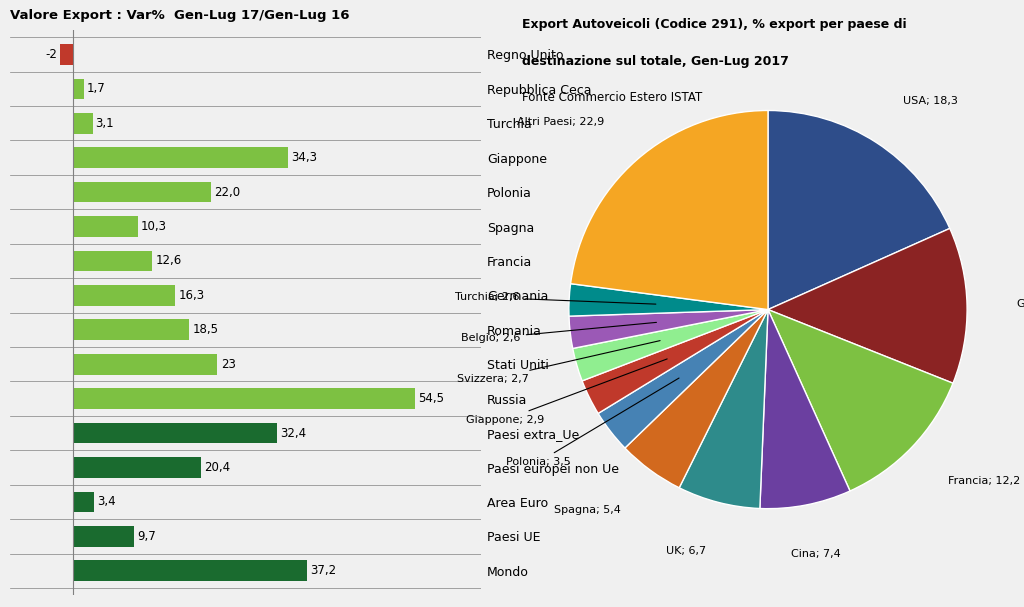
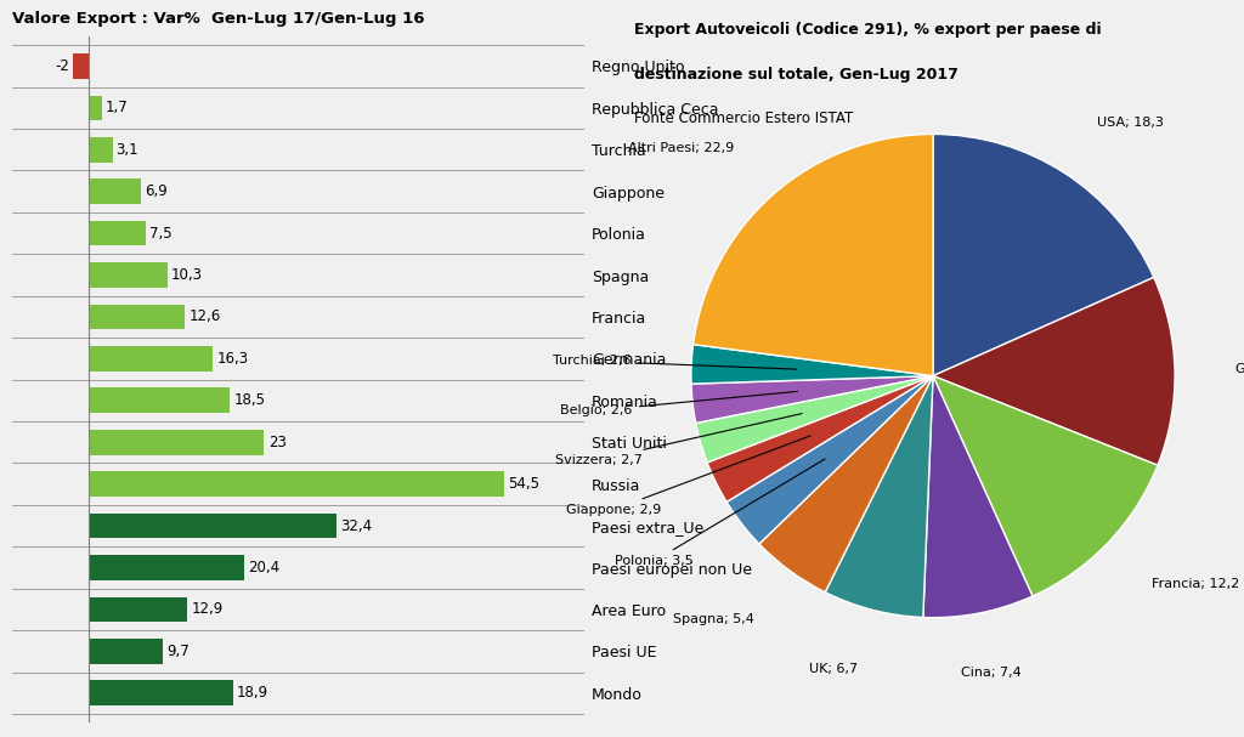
Giappone: 34,3 -> 6,9
Polonia: 22,0 -> 7,5
Area Euro: 3,4 -> 12,9
Mondo: 37,2 -> 18,9
